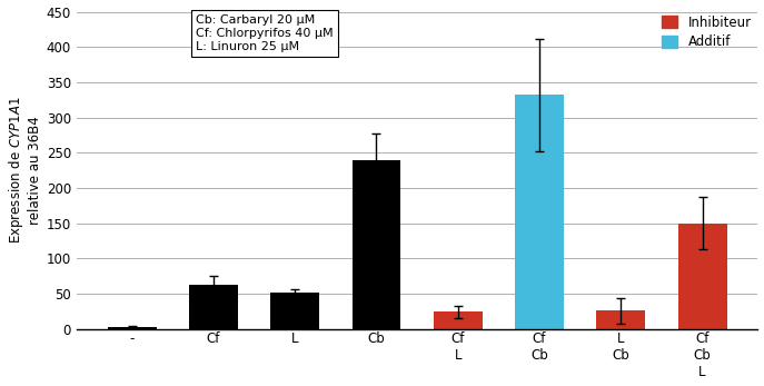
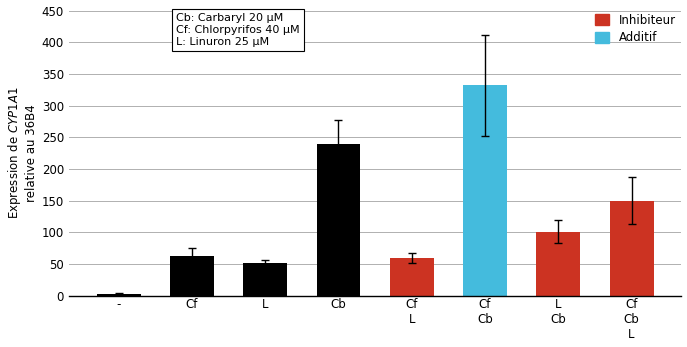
Cf L: 24 -> 59
L Cb: 26 -> 101
